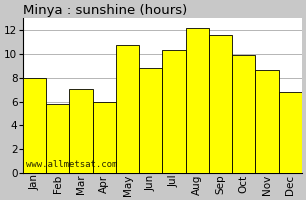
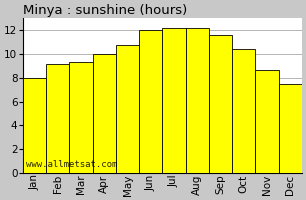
Feb: 5.8 -> 9.2
Mar: 7.1 -> 9.3
Apr: 6.0 -> 10.0
Jun: 8.8 -> 12.0
Jul: 10.3 -> 12.2
Oct: 9.9 -> 10.4
Dec: 6.8 -> 7.5
